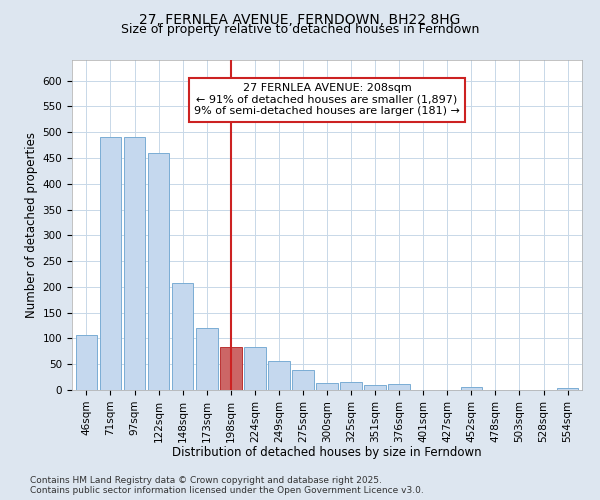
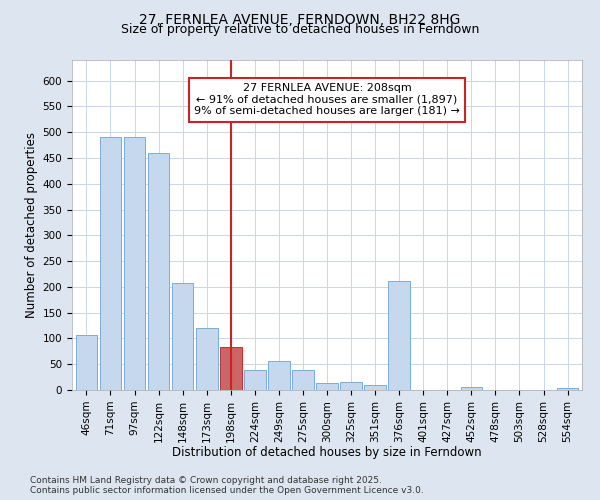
224sqm: 83 -> 38
376sqm: 11 -> 212
